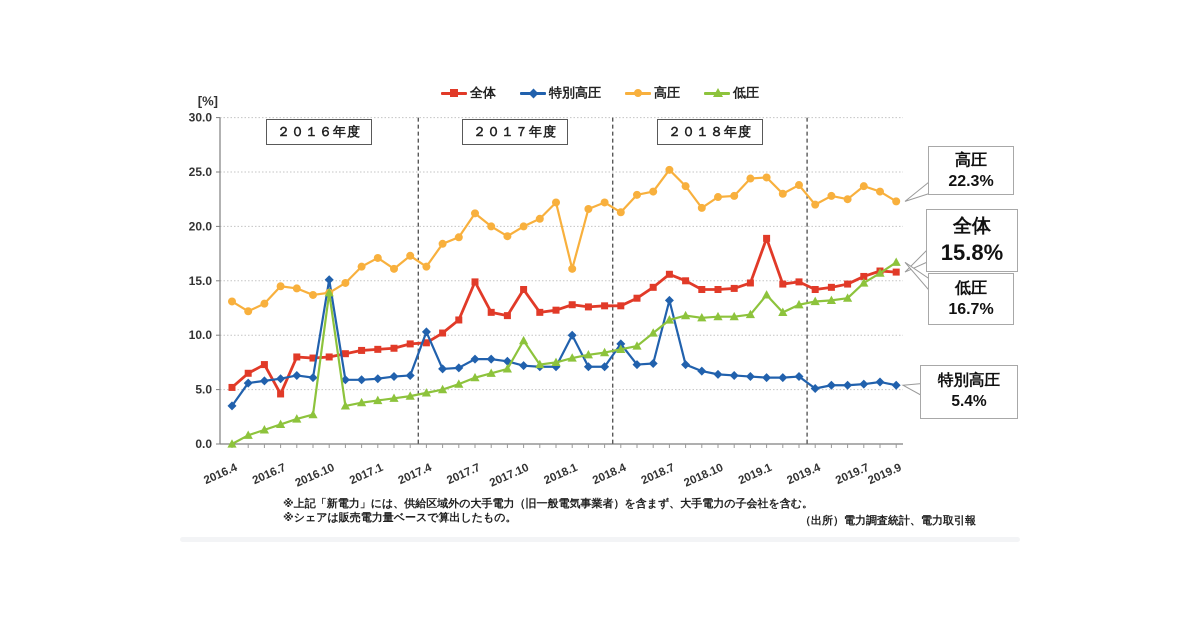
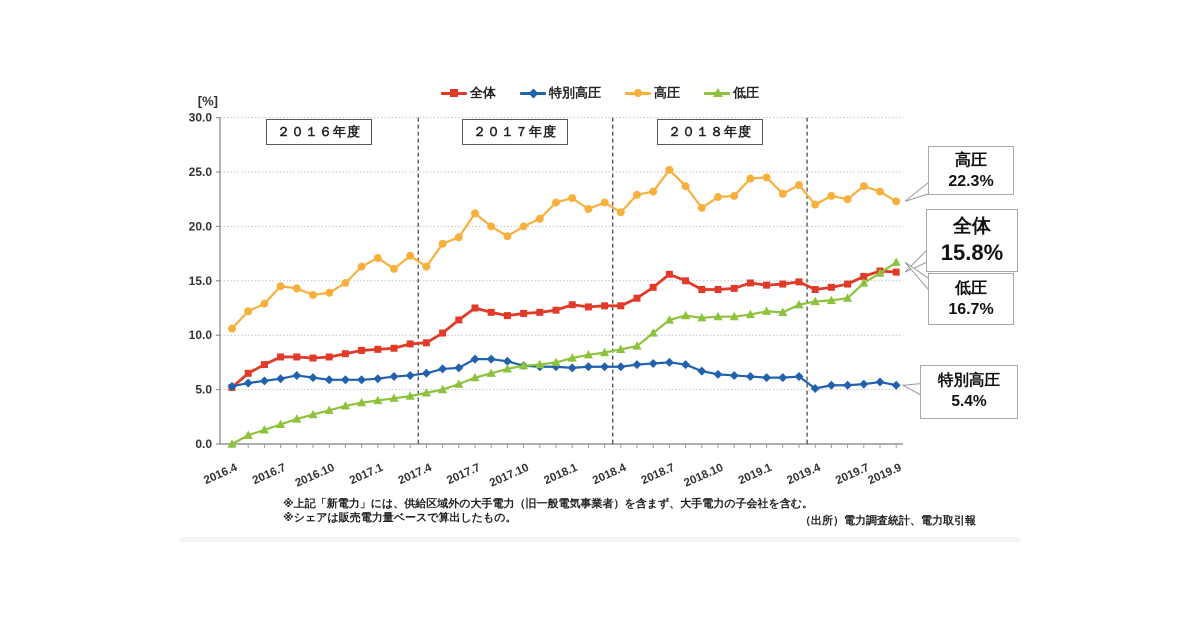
特別高圧/2016.4: 3.5 -> 5.3
高圧/2016.4: 13.1 -> 10.6
全体/2016.7: 4.6 -> 8.0
特別高圧/2016.10: 15.1 -> 5.9
低圧/2016.10: 13.9 -> 3.1
特別高圧/2017.4: 10.3 -> 6.5
全体/2017.7: 14.9 -> 12.5
全体/2017.10: 14.2 -> 12.0
低圧/2017.10: 9.5 -> 7.2
特別高圧/2018.1: 10.0 -> 7.0
高圧/2018.1: 16.1 -> 22.6
特別高圧/2018.4: 9.2 -> 7.1
特別高圧/2018.7: 13.2 -> 7.5
全体/2019.1: 18.9 -> 14.6
低圧/2019.1: 13.7 -> 12.2
